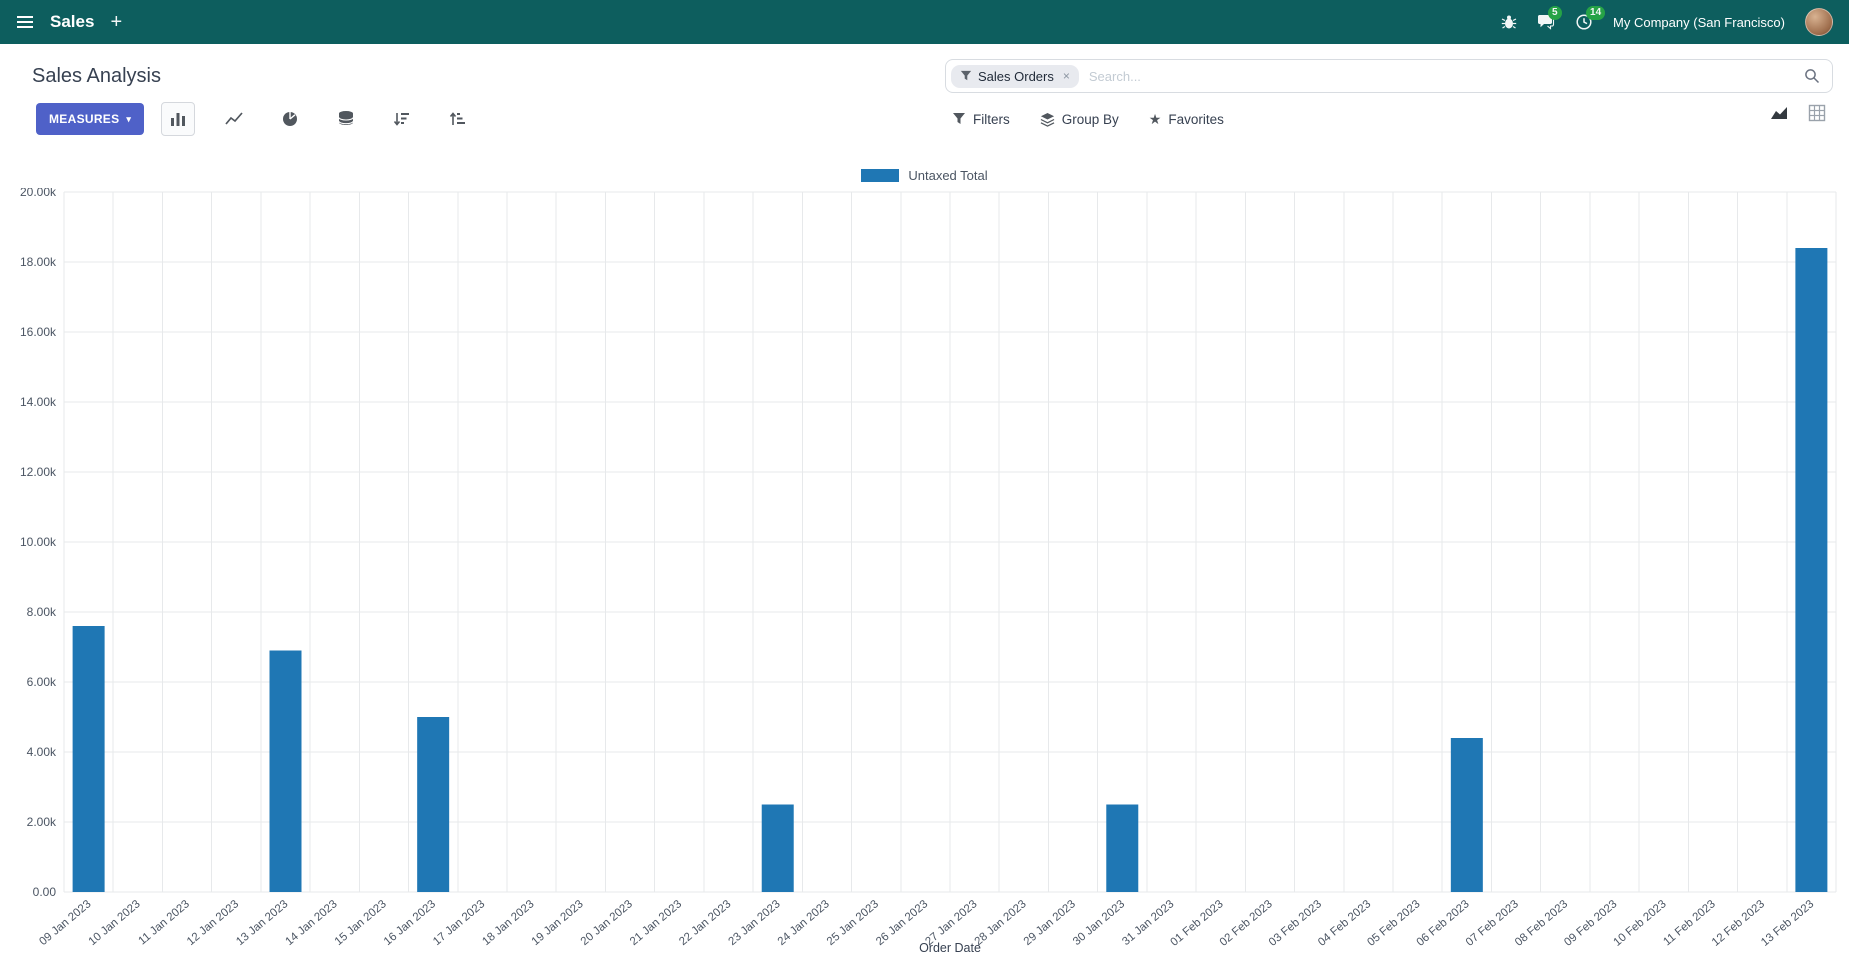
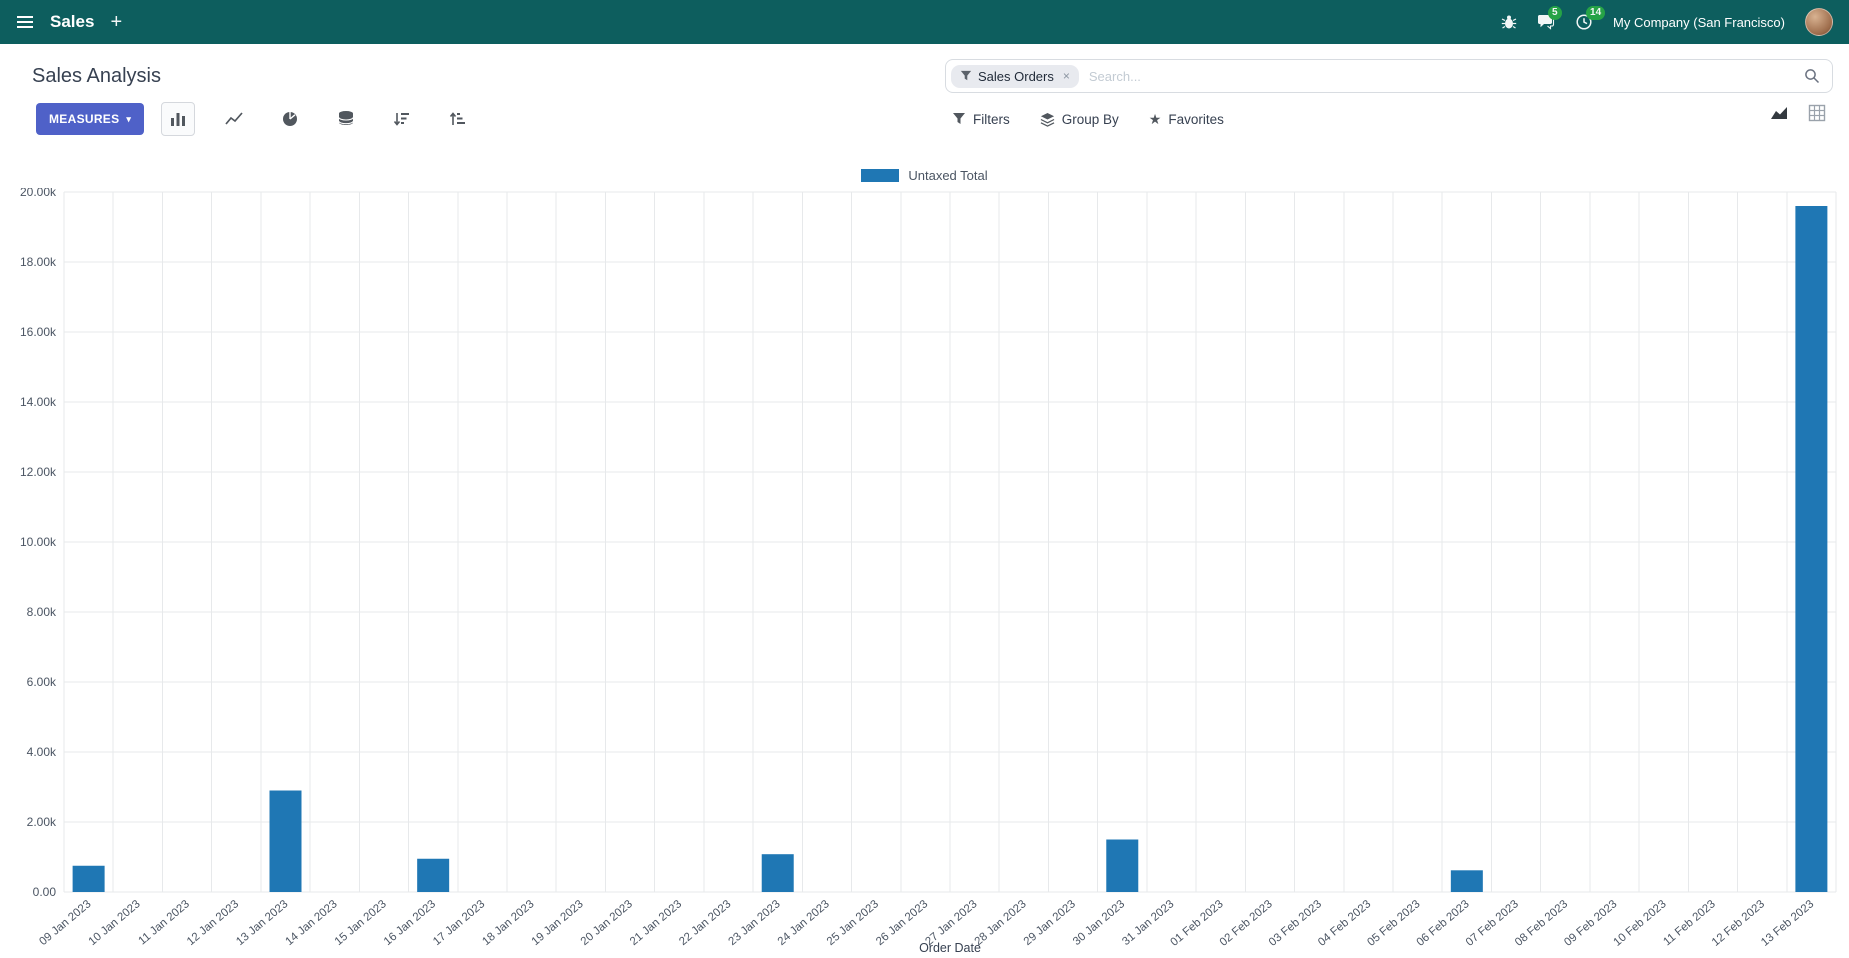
09 Jan 2023: 7.6k -> 0.8k
13 Jan 2023: 6.9k -> 2.9k
16 Jan 2023: 5.0k -> 1.0k
23 Jan 2023: 2.5k -> 1.1k
30 Jan 2023: 2.5k -> 1.5k
06 Feb 2023: 4.4k -> 0.6k
13 Feb 2023: 18.4k -> 19.6k
